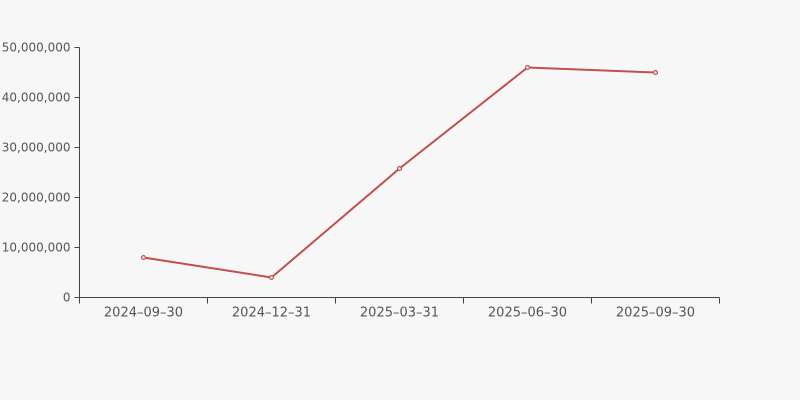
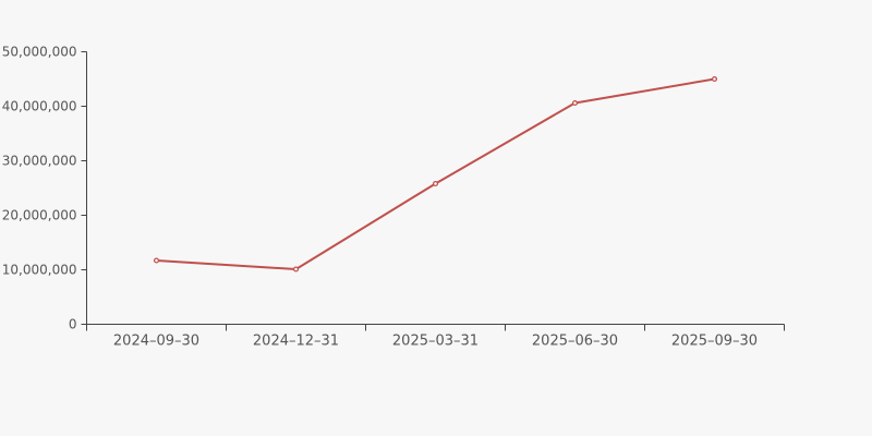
2024–09–30: 8000000 -> 12000000
2024–12–31: 4000000 -> 10000000
2025–06–30: 46000000 -> 41000000
